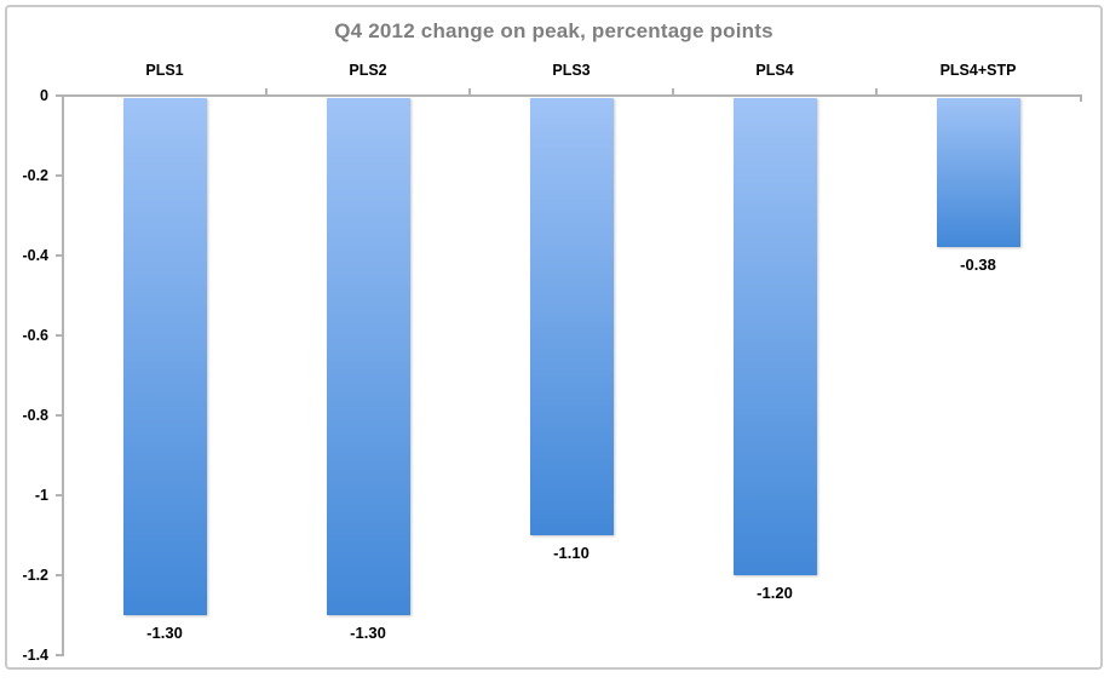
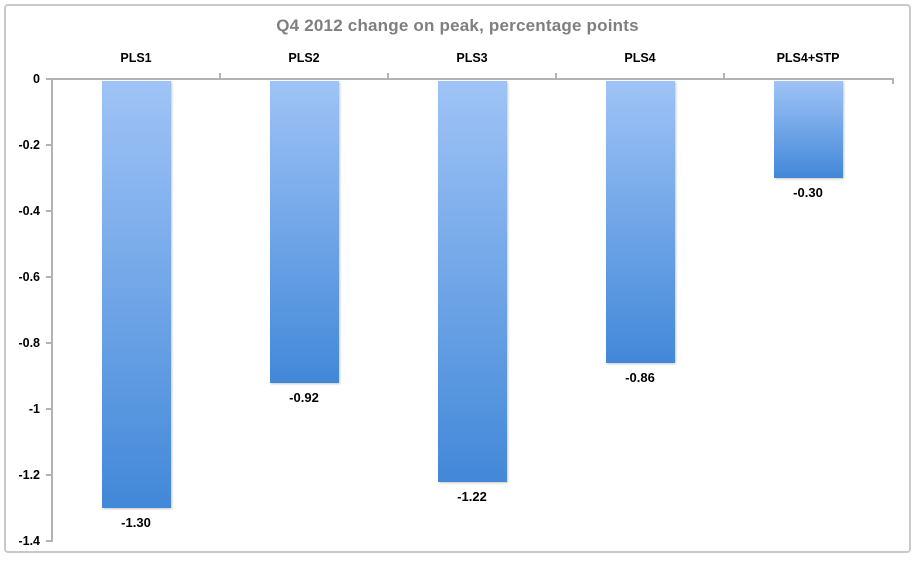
PLS2: -1.30 -> -0.92
PLS3: -1.10 -> -1.22
PLS4: -1.20 -> -0.86
PLS4+STP: -0.38 -> -0.30
